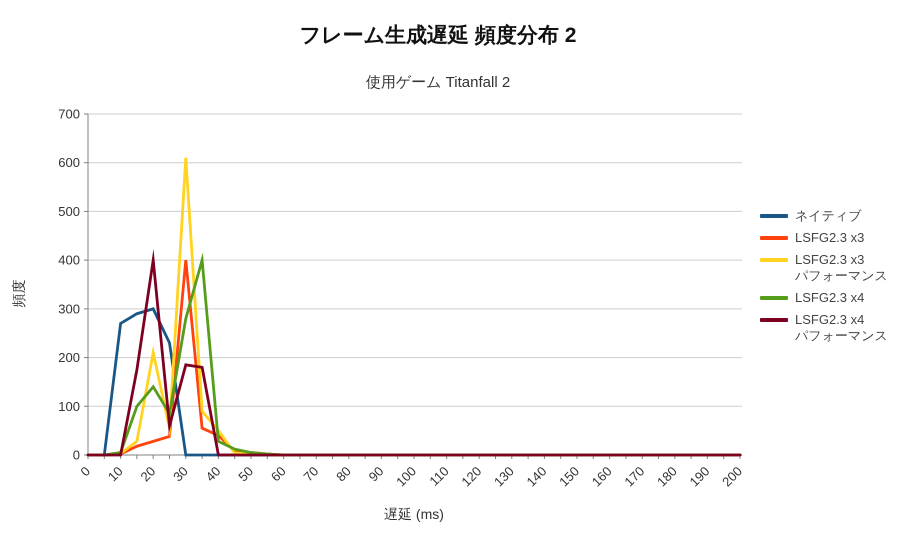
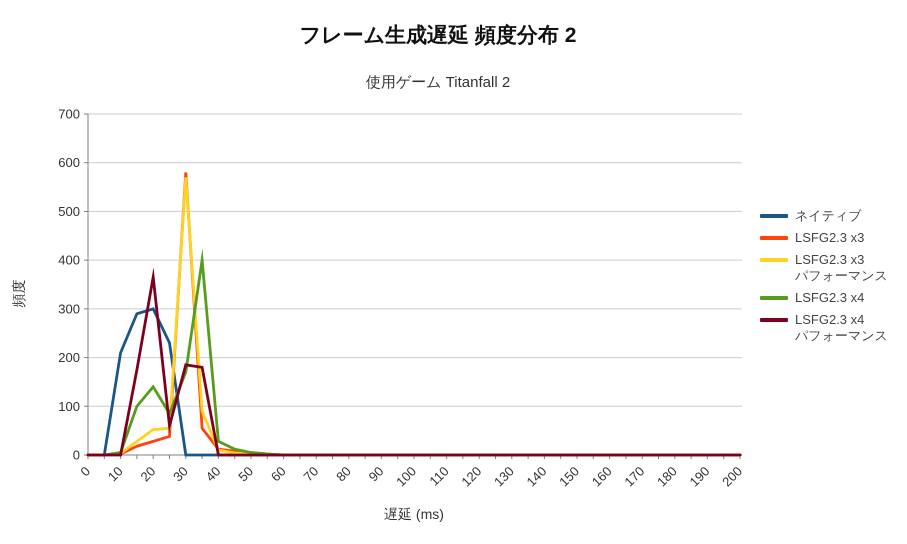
ネイティブ/10: 270 -> 210
LSFG2.3 x3 パフォーマンス/20: 210 -> 50
LSFG2.3 x4 パフォーマンス/20: 400 -> 360
LSFG2.3 x3/30: 400 -> 580
LSFG2.3 x3 パフォーマンス/30: 610 -> 570
LSFG2.3 x4/30: 280 -> 170
LSFG2.3 x3/40: 40 -> 10
LSFG2.3 x3 パフォーマンス/40: 50 -> 10
